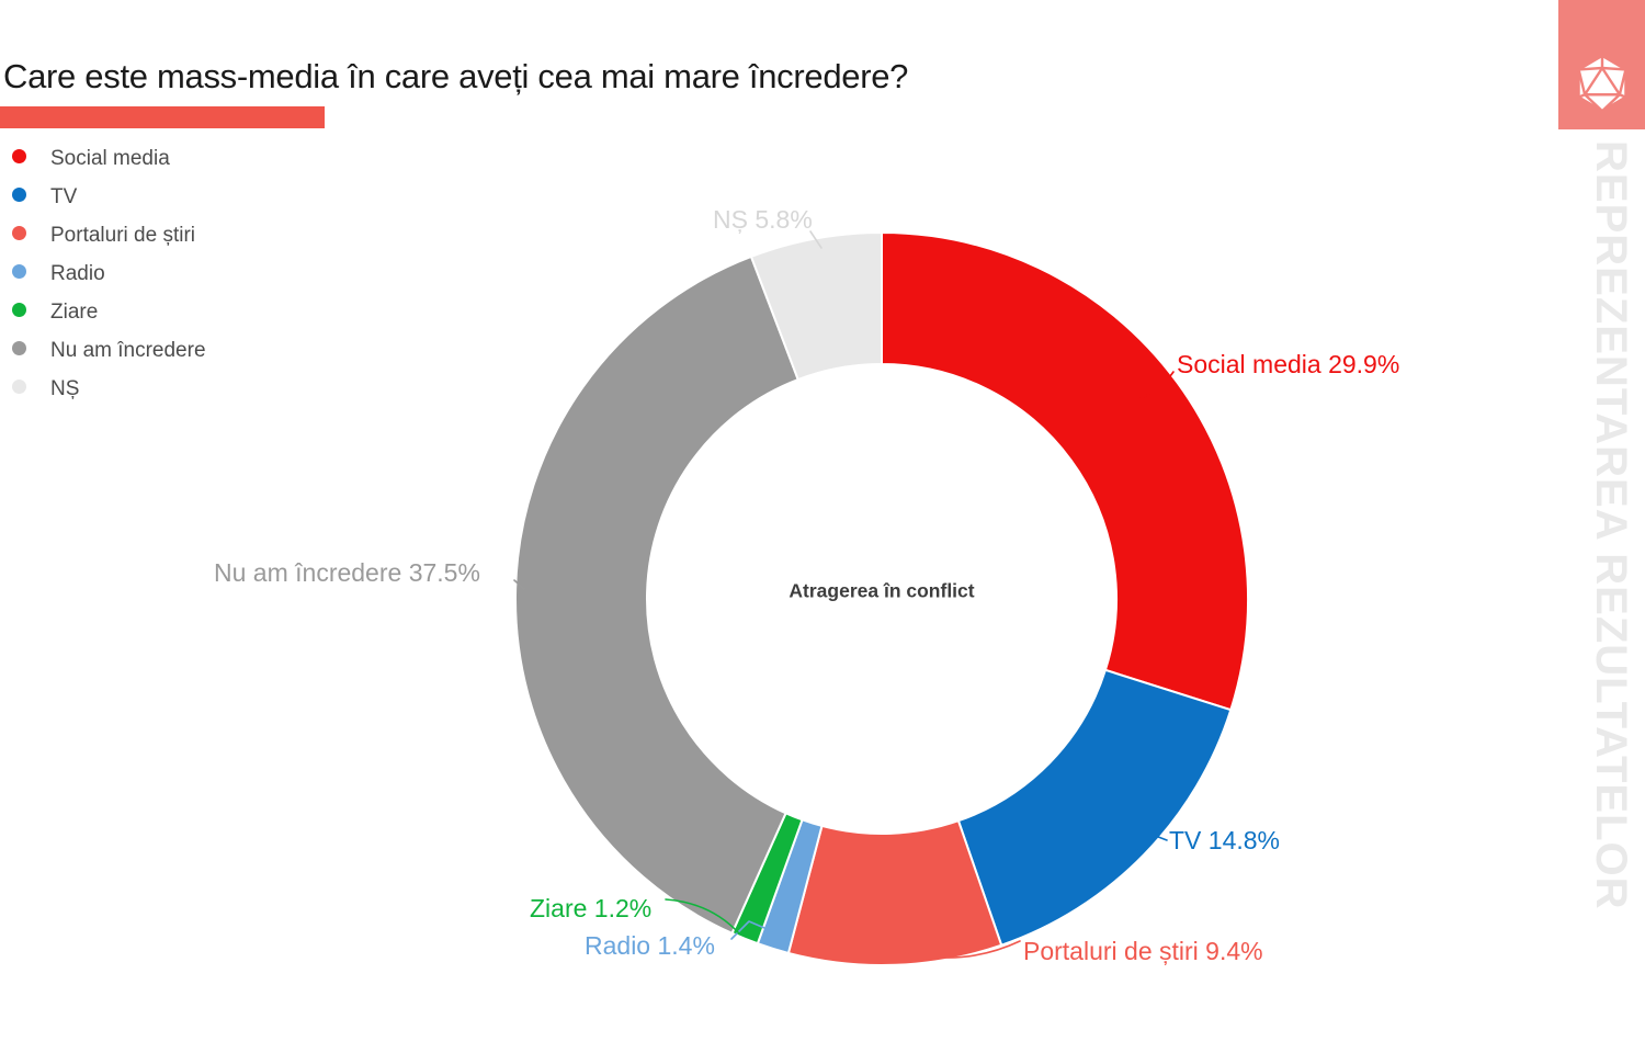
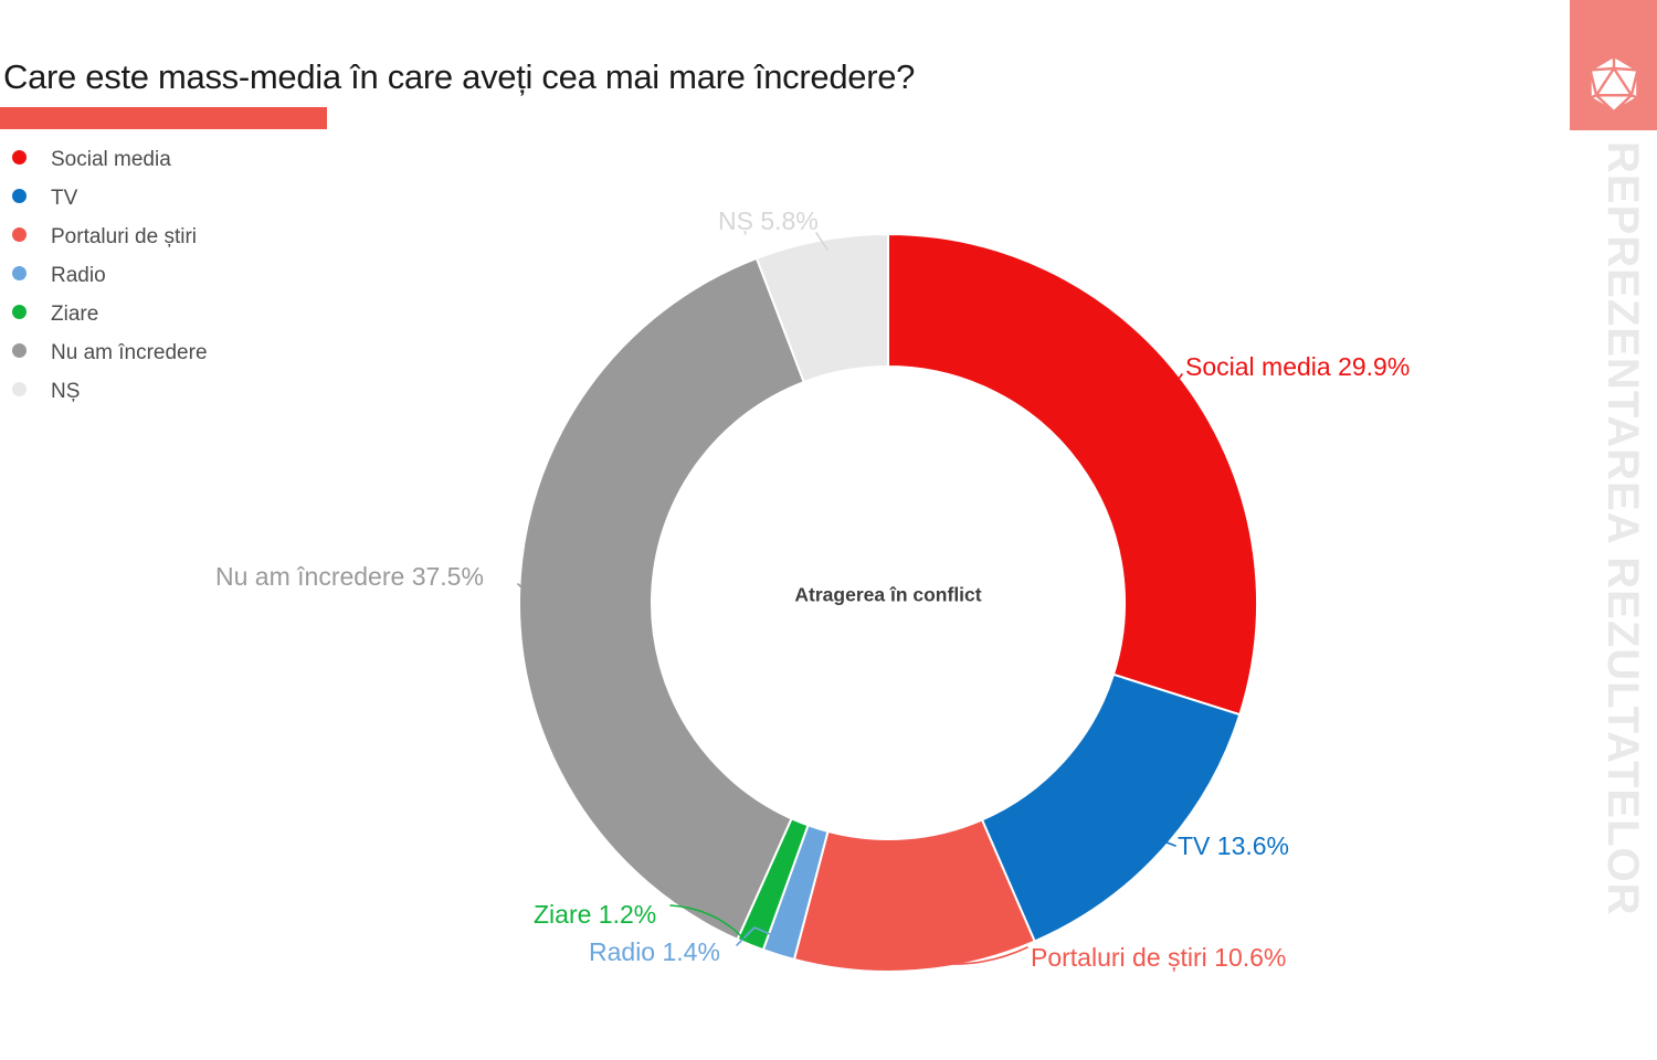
TV: 14.8% -> 13.6%
Portaluri de știri: 9.4% -> 10.6%
